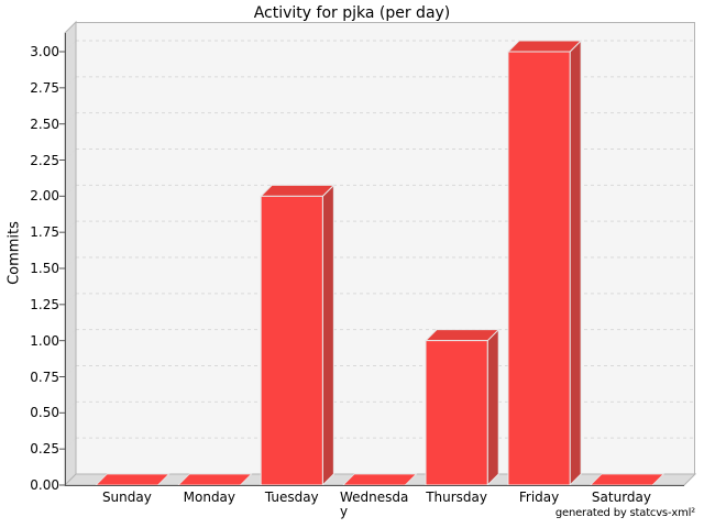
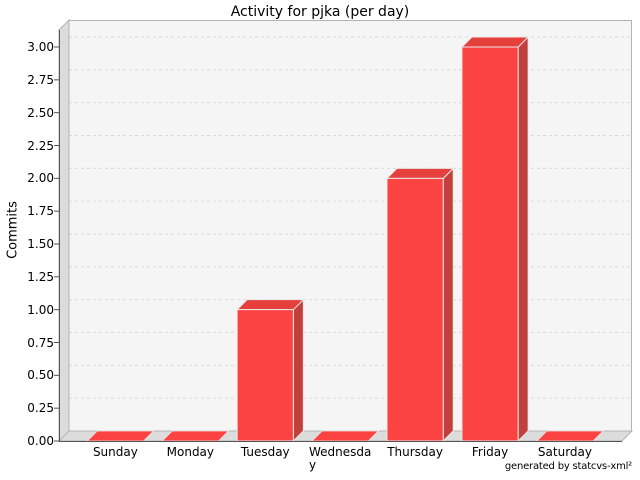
Tuesday: 2 -> 1
Thursday: 1 -> 2
